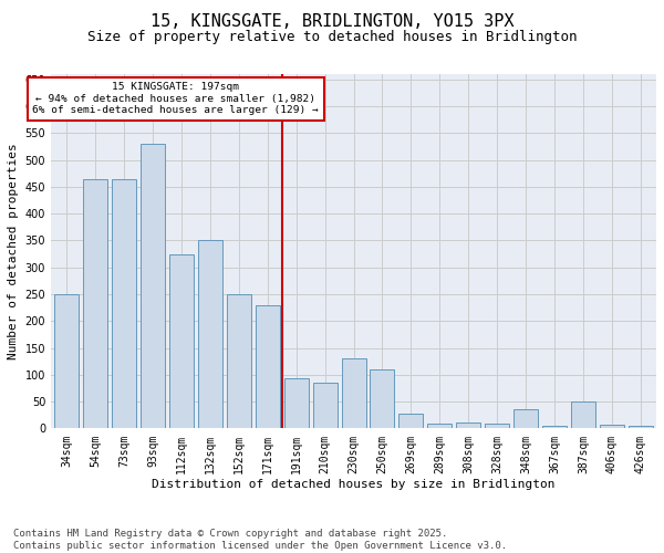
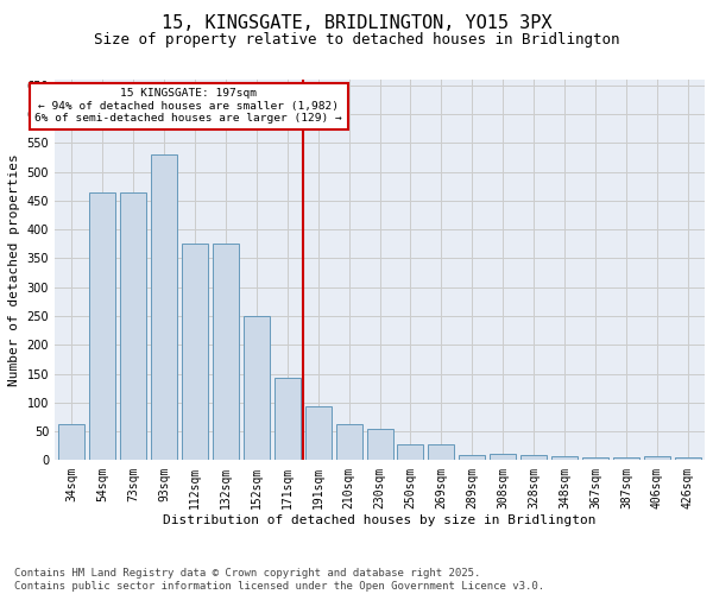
34sqm: 250 -> 62
112sqm: 325 -> 375
132sqm: 350 -> 375
171sqm: 230 -> 143
210sqm: 85 -> 62
230sqm: 130 -> 55
250sqm: 110 -> 28
348sqm: 35 -> 7
387sqm: 50 -> 5
